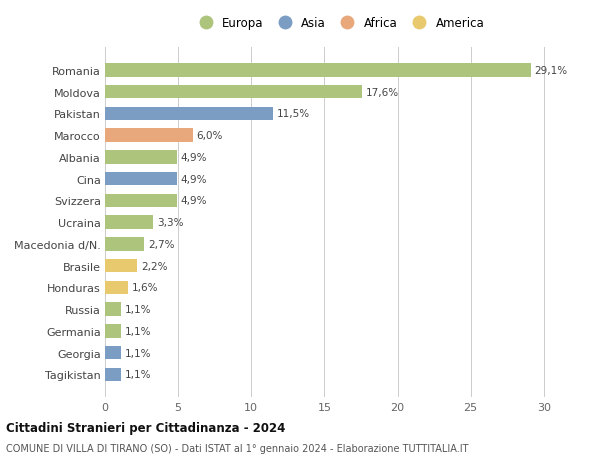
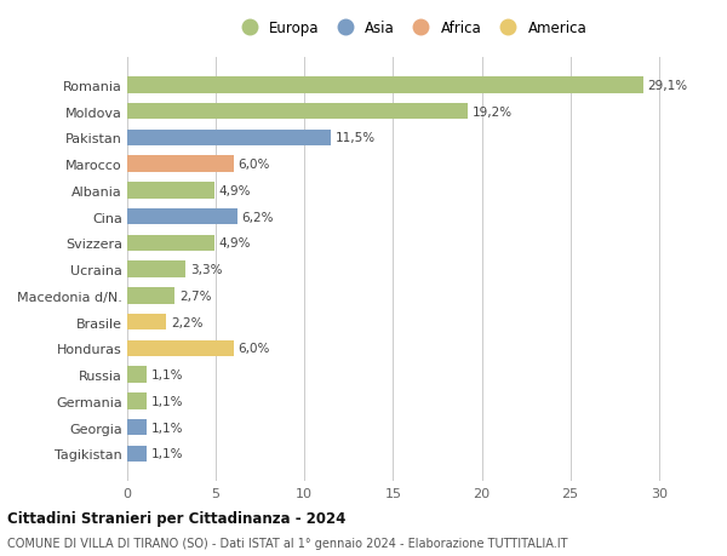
Moldova: 17,6% -> 19,2%
Cina: 4,9% -> 6,2%
Honduras: 1,6% -> 6,0%
